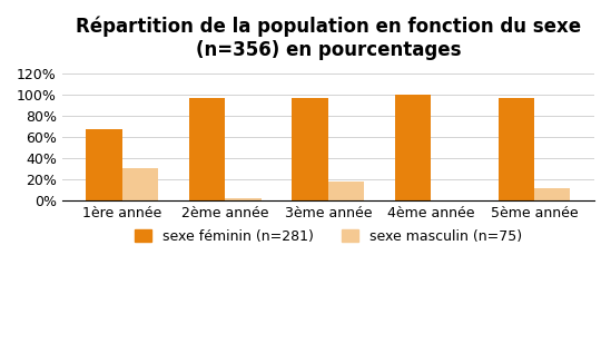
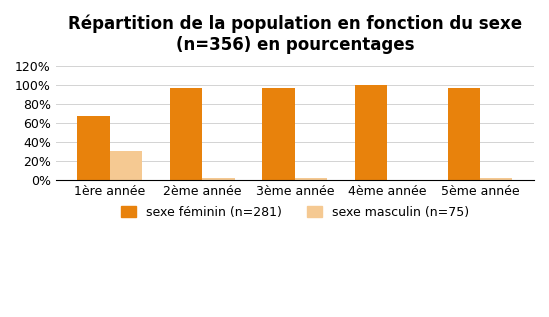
sexe masculin (n=75)/3ème année: 18% -> 3%
sexe masculin (n=75)/5ème année: 12% -> 3%
